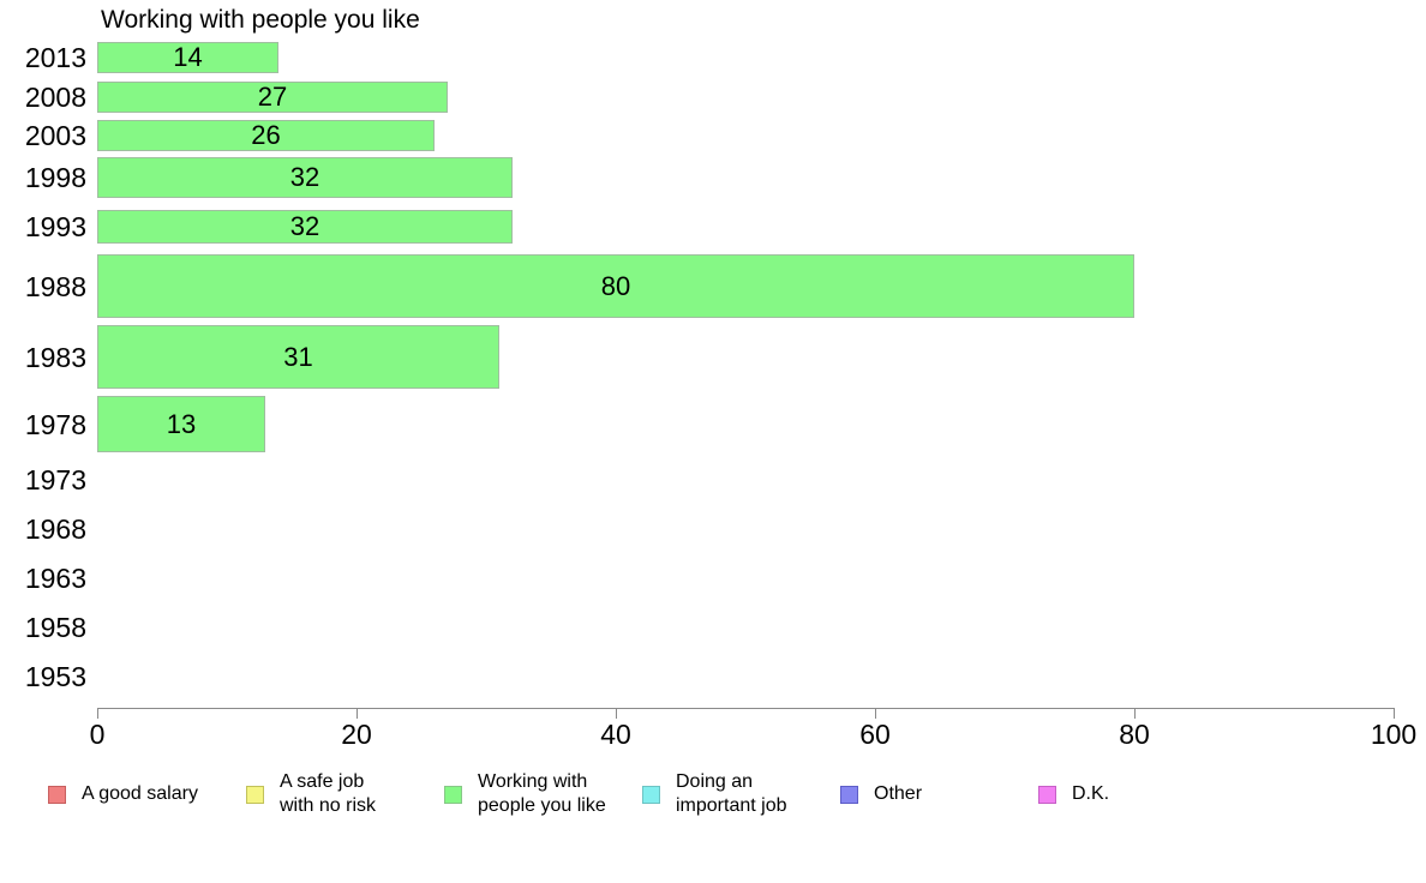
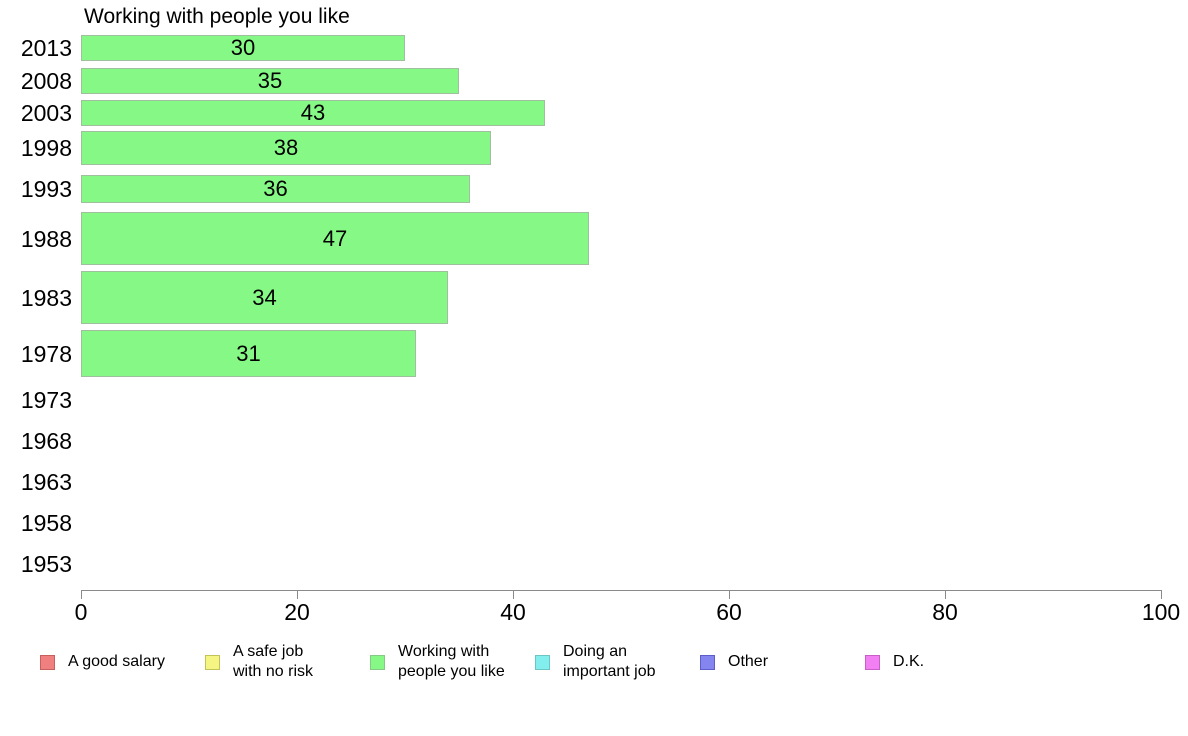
2013: 14 -> 30
2008: 27 -> 35
2003: 26 -> 43
1998: 32 -> 38
1993: 32 -> 36
1988: 80 -> 47
1983: 31 -> 34
1978: 13 -> 31
